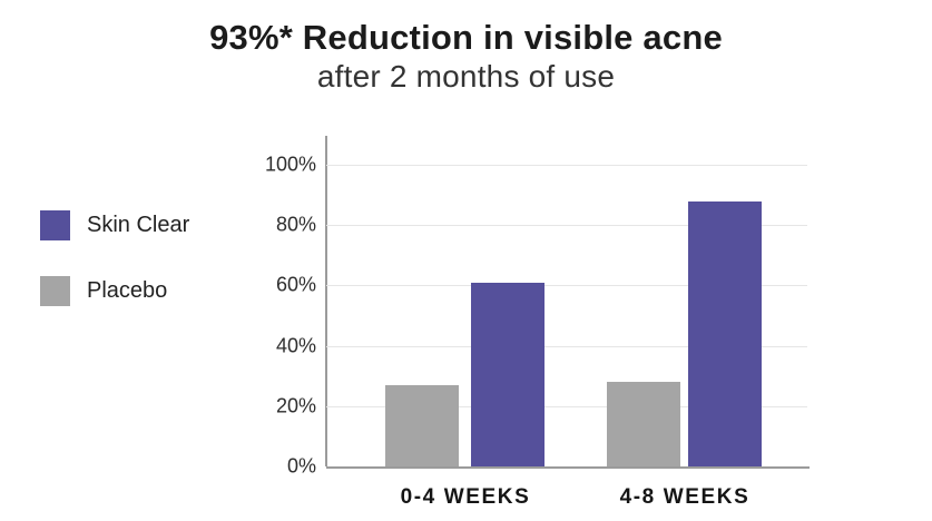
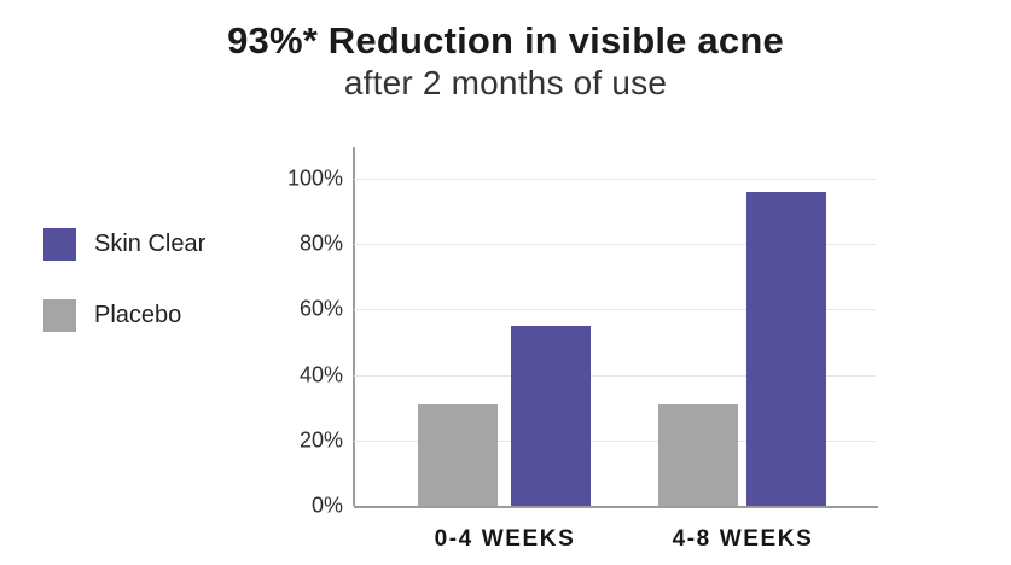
Skin Clear/0-4 WEEKS: 61% -> 55%
Placebo/0-4 WEEKS: 27% -> 31%
Skin Clear/4-8 WEEKS: 88% -> 96%
Placebo/4-8 WEEKS: 28% -> 31%
